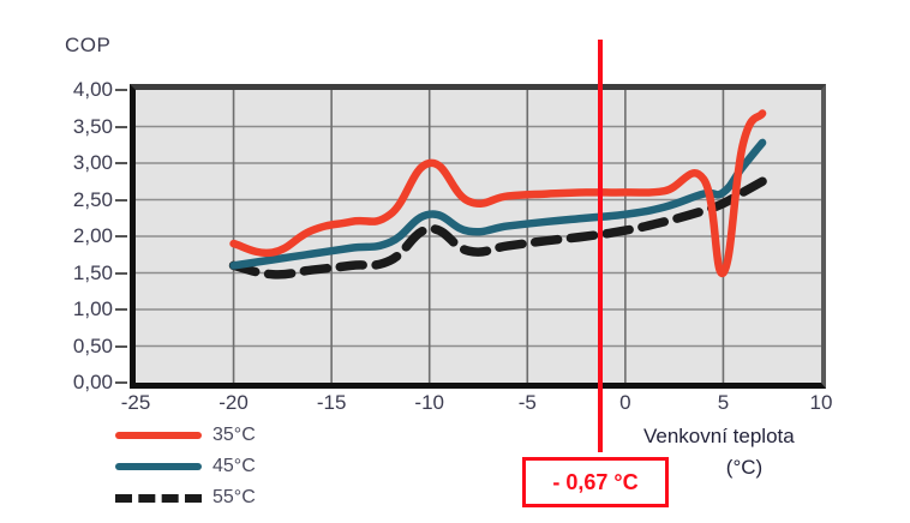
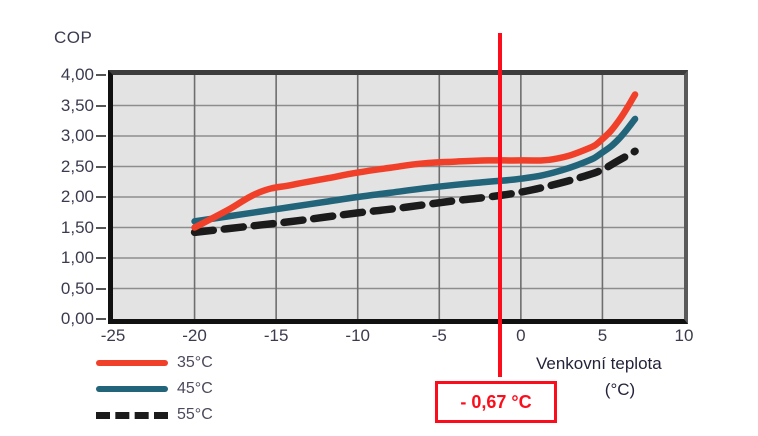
35°C/-20: 1,9 -> 1,5
55°C/-20: 1,6 -> 1,4
35°C/-10: 3,0 -> 2,4
45°C/-10: 2,3 -> 2,0
55°C/-10: 2,1 -> 1,7
35°C/5: 1,5 -> 3,0
45°C/5: 2,6 -> 2,7
